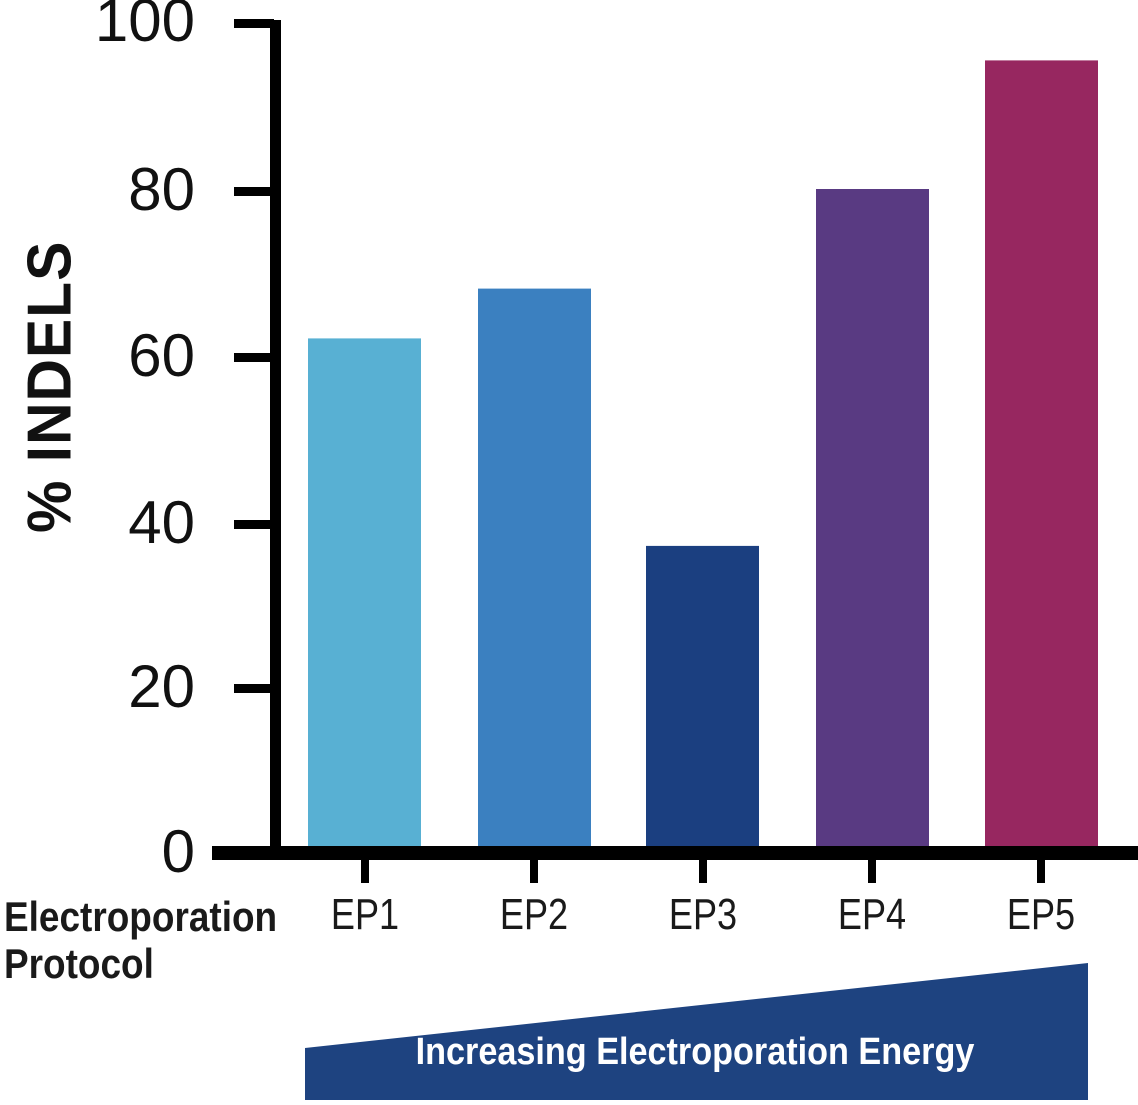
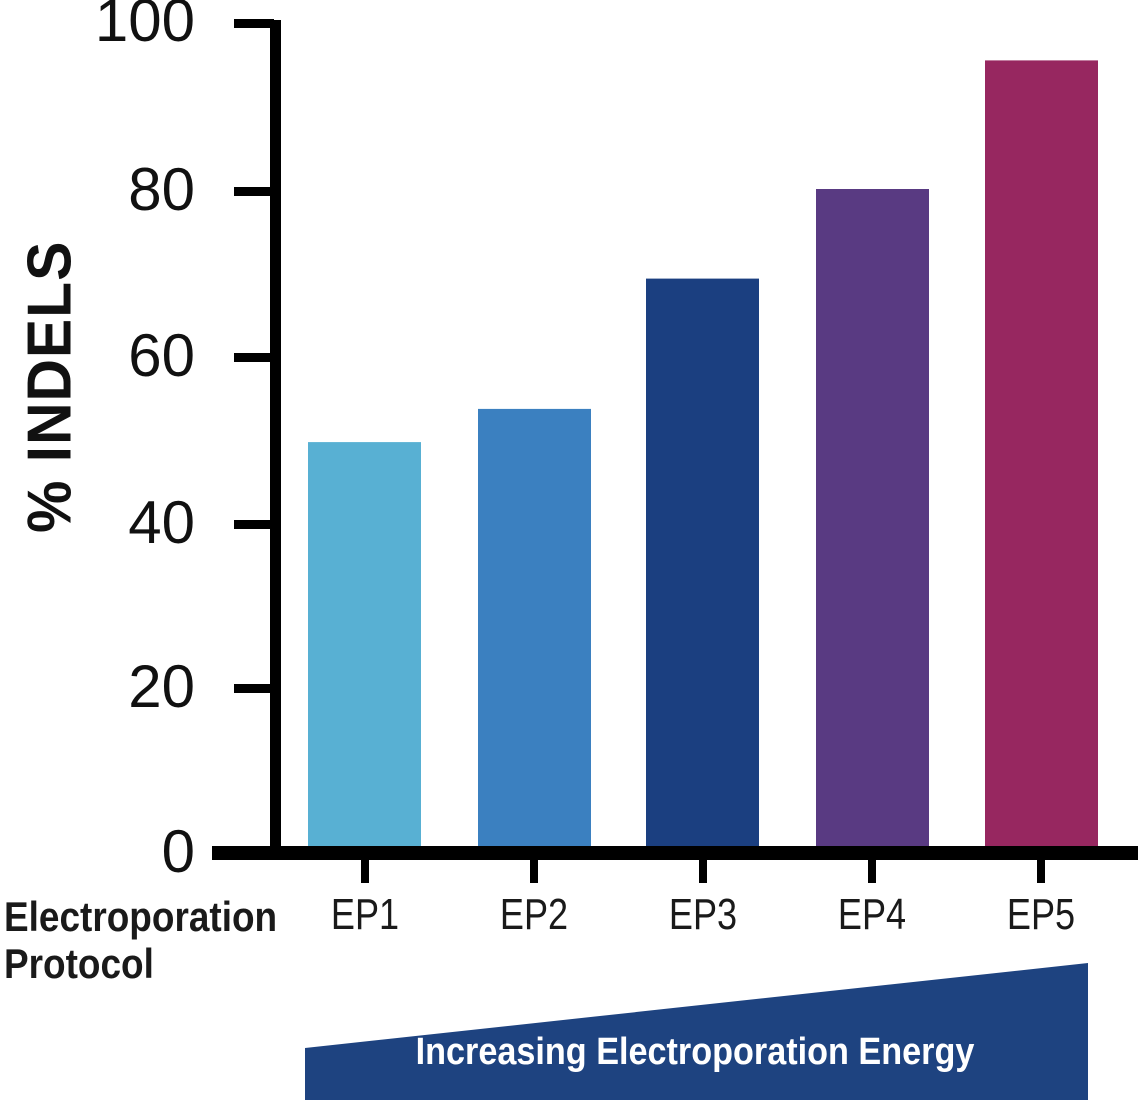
EP1: 62 -> 50
EP2: 68 -> 54
EP3: 37 -> 69
